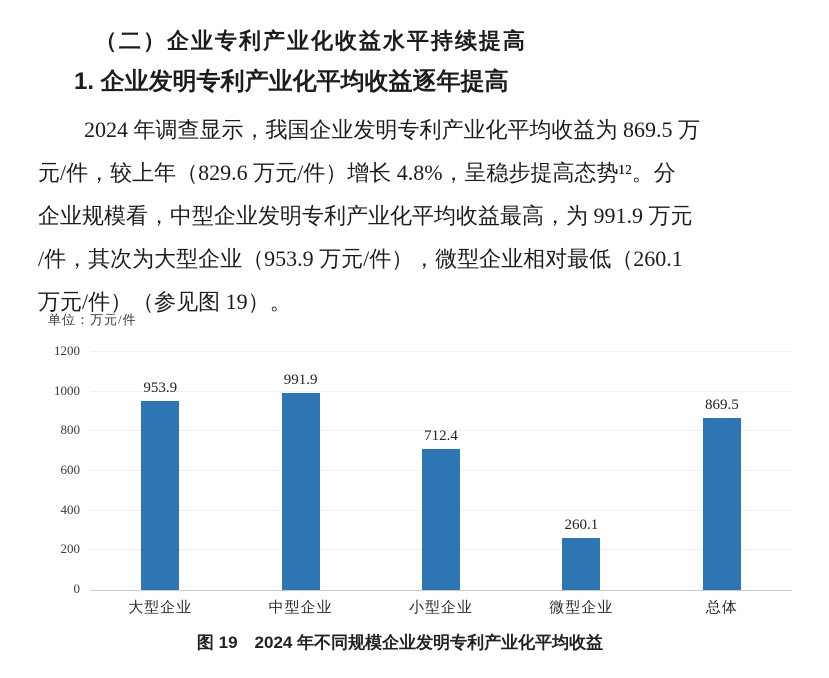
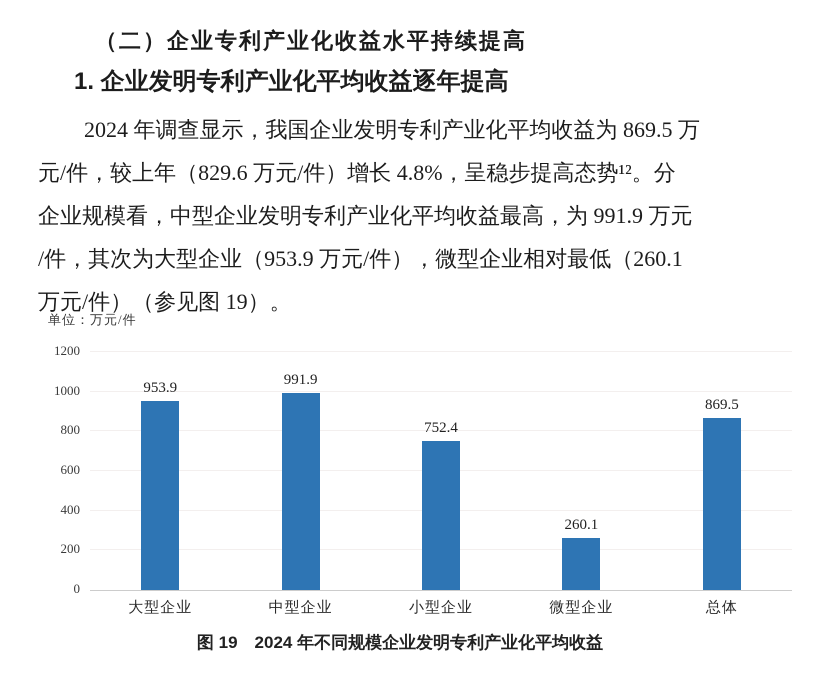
小型企业: 712.4 -> 752.4
